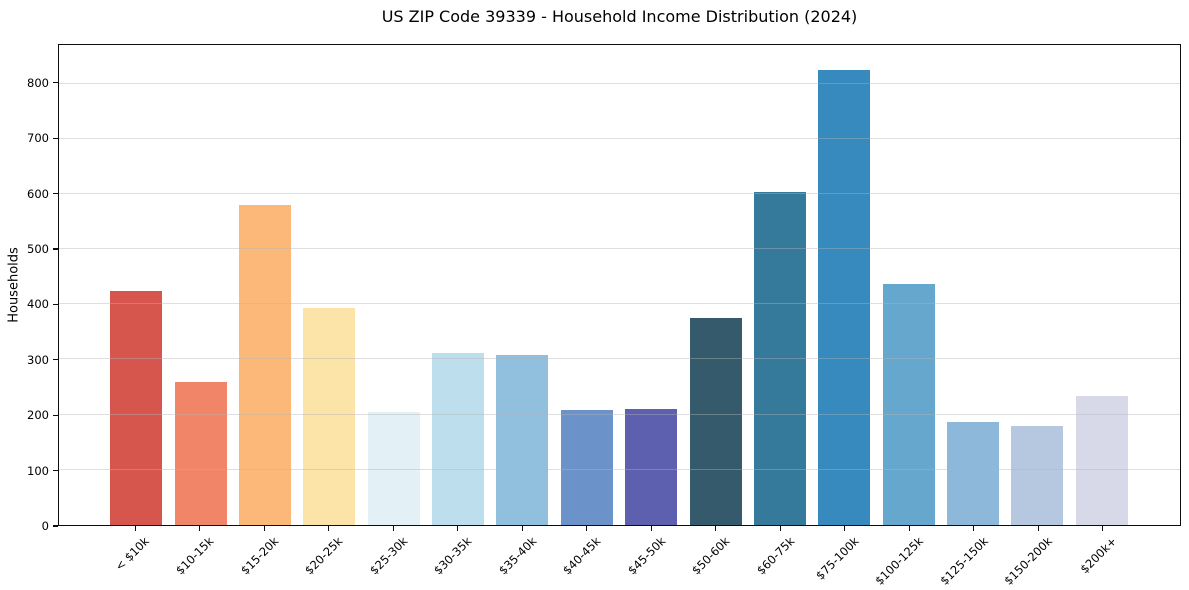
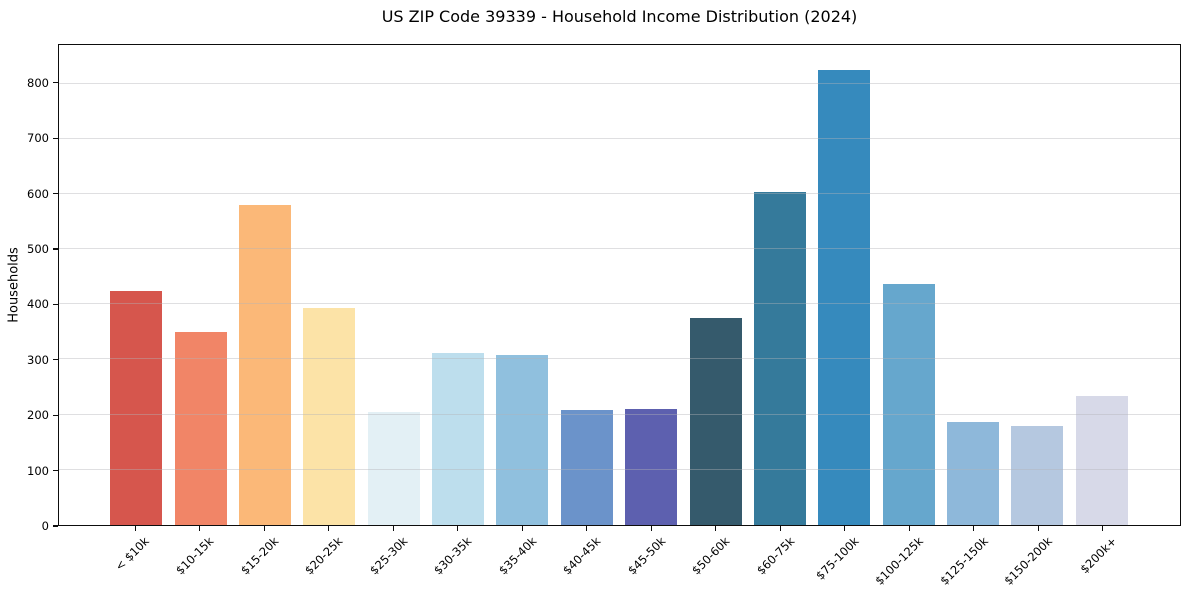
$10-15k: 260 -> 350
